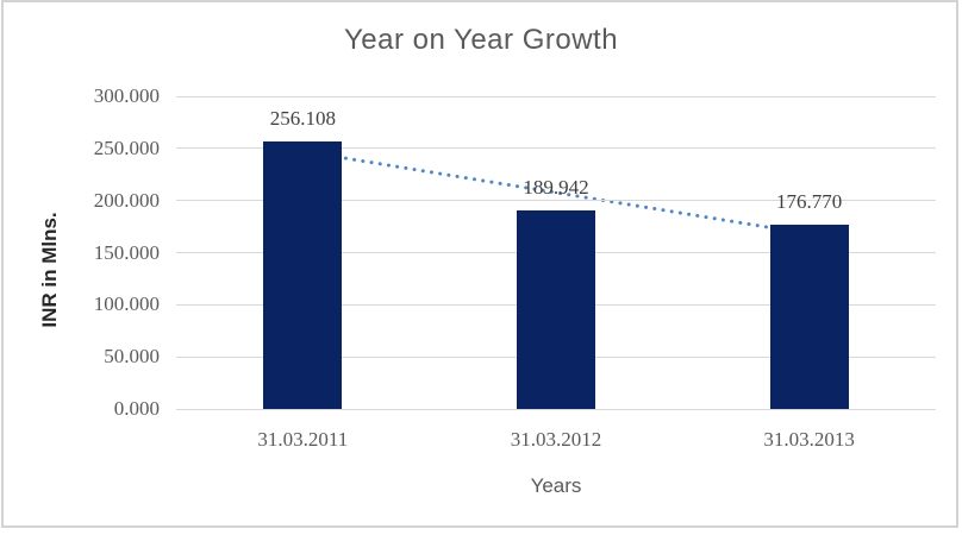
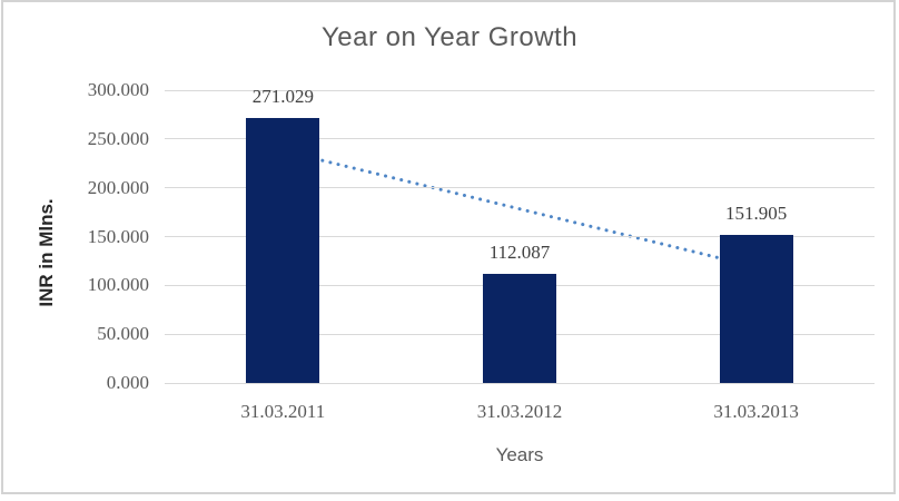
31.03.2011: 256.108 -> 271.029
31.03.2012: 189.942 -> 112.087
31.03.2013: 176.770 -> 151.905
